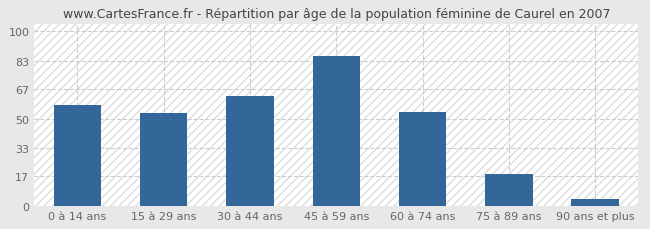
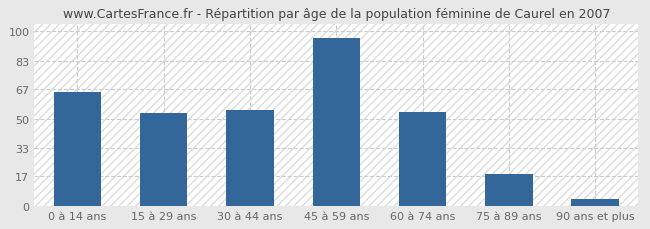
0 à 14 ans: 58 -> 65
30 à 44 ans: 63 -> 55
45 à 59 ans: 86 -> 96
